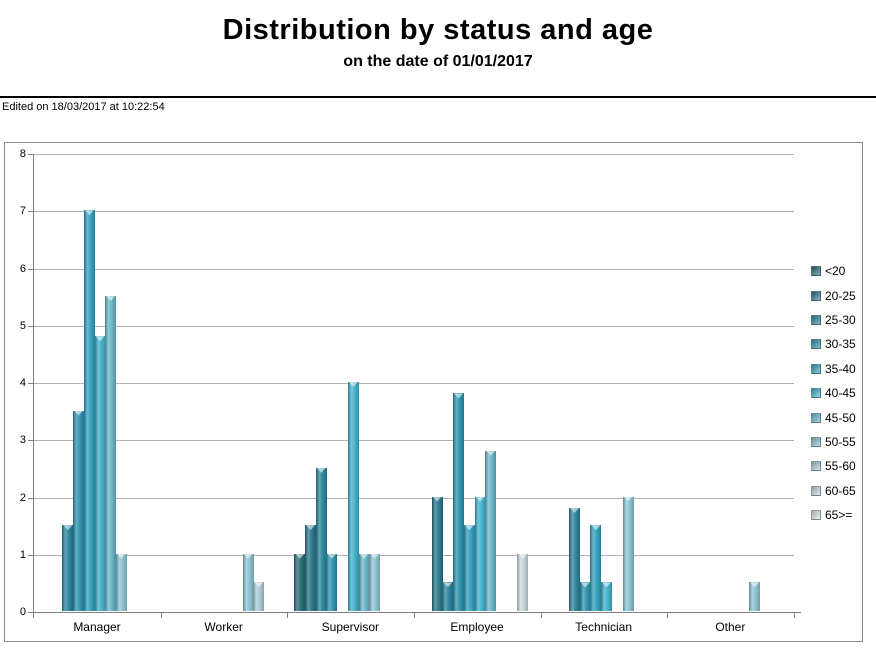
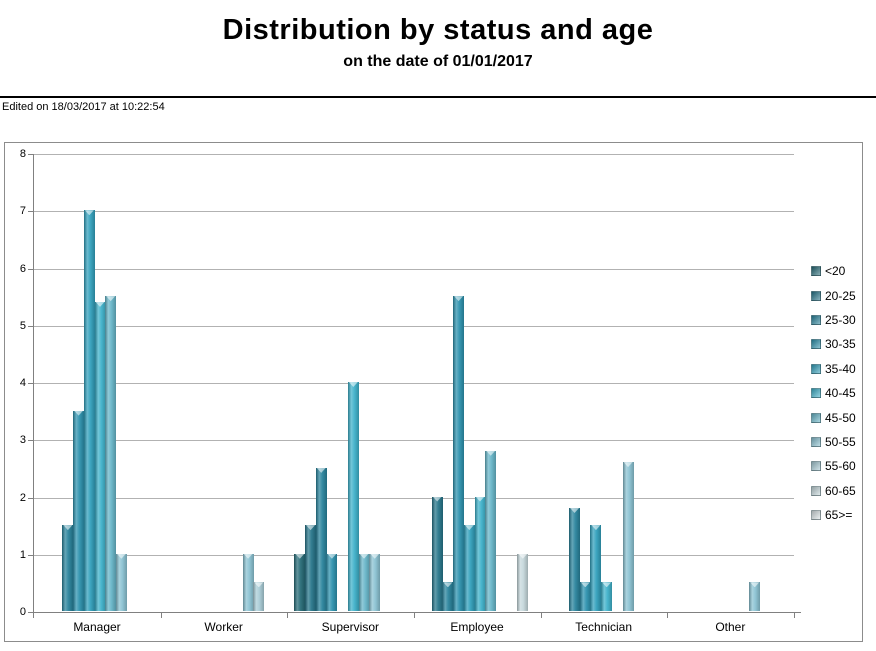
40-45/Manager: 4.8 -> 5.4
30-35/Employee: 3.8 -> 5.5
50-55/Technician: 2.0 -> 2.6
